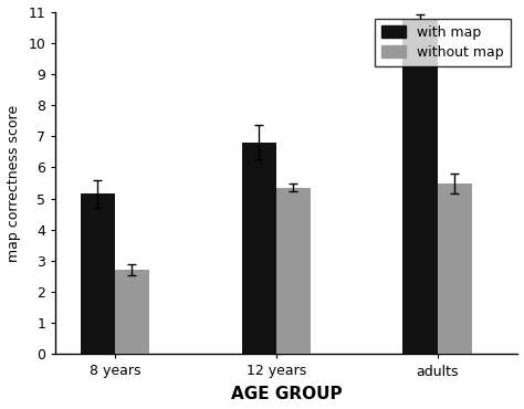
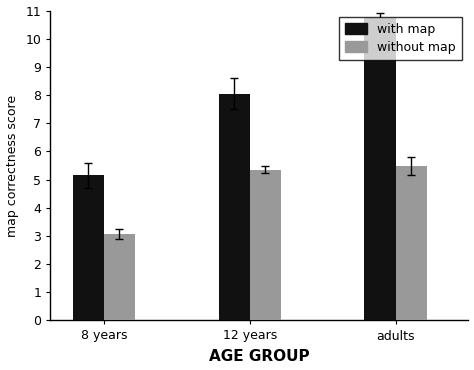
without map/8 years: 2.70 -> 3.07
with map/12 years: 6.80 -> 8.05
